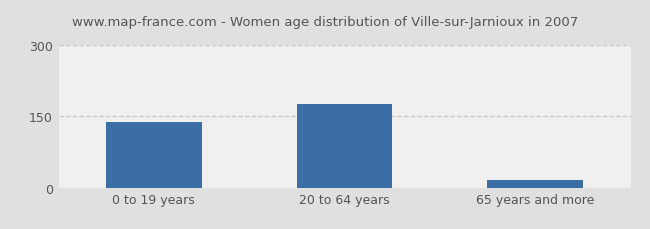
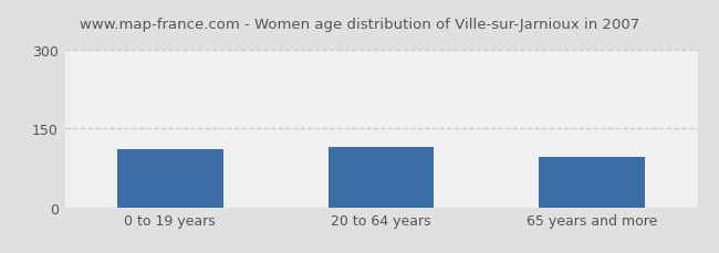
0 to 19 years: 137 -> 110
20 to 64 years: 175 -> 115
65 years and more: 15 -> 95
